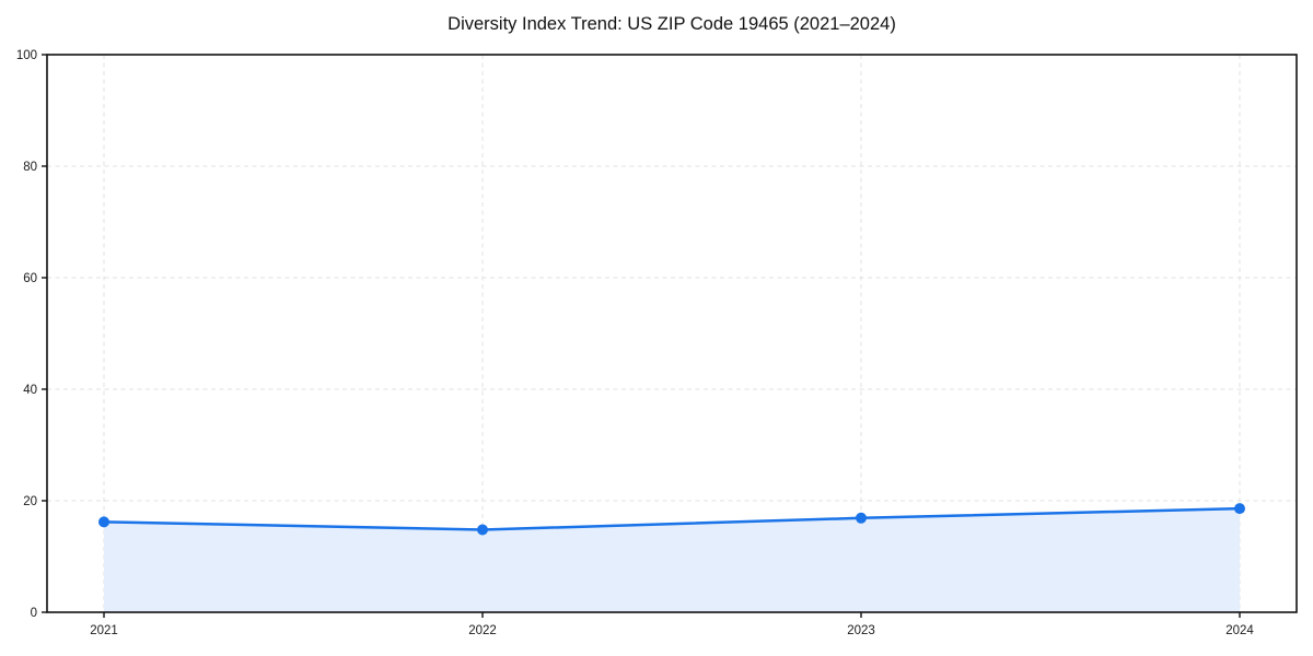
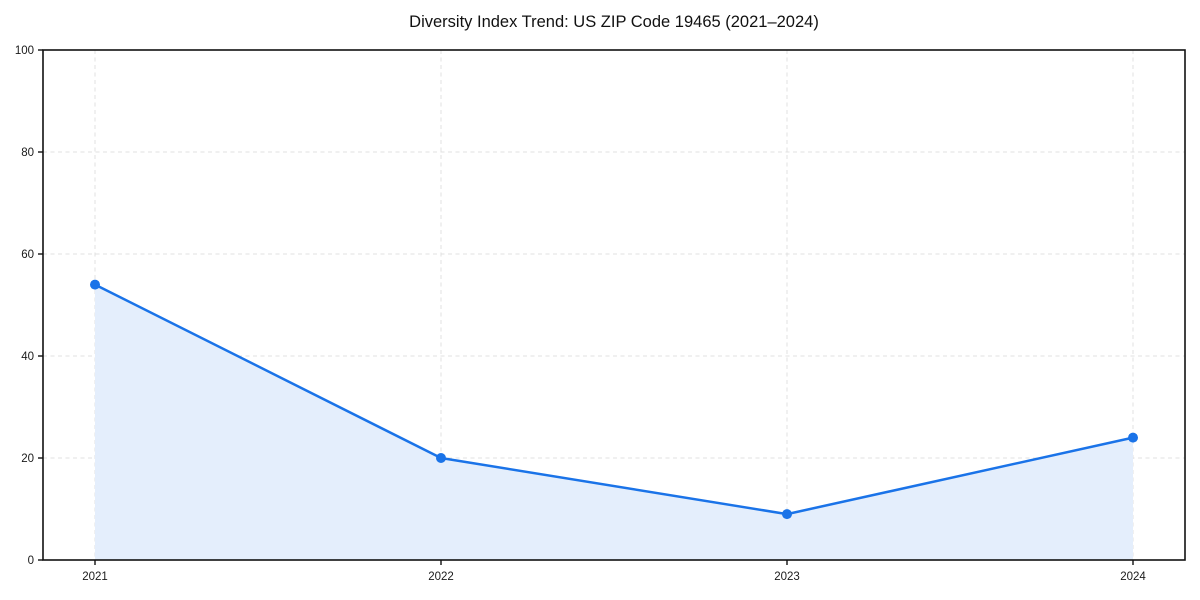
2021: 16 -> 54
2022: 15 -> 20
2023: 17 -> 9
2024: 19 -> 24
